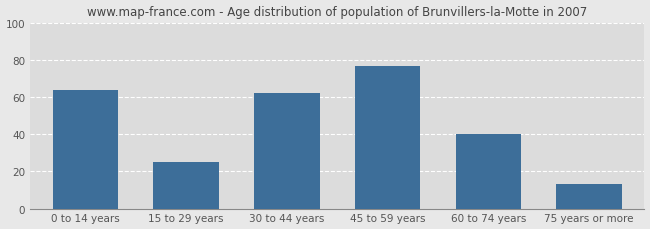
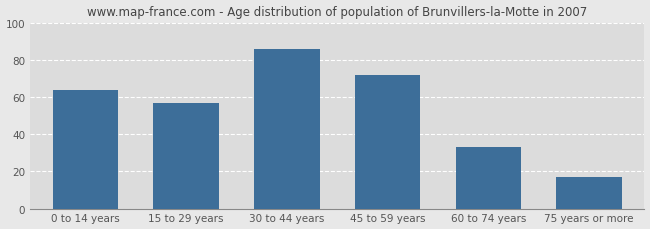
15 to 29 years: 25 -> 57
30 to 44 years: 62 -> 86
45 to 59 years: 77 -> 72
60 to 74 years: 40 -> 33
75 years or more: 13 -> 17
